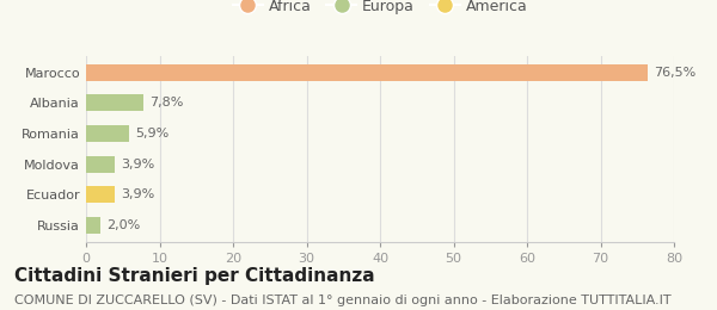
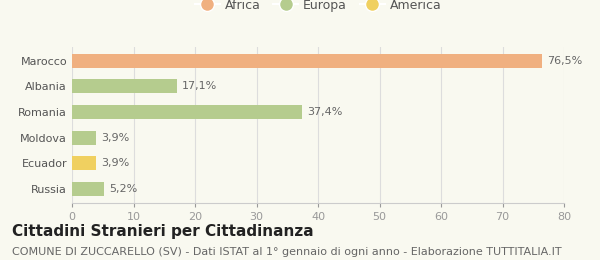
Albania: 7,8% -> 17,1%
Romania: 5,9% -> 37,4%
Russia: 2,0% -> 5,2%
